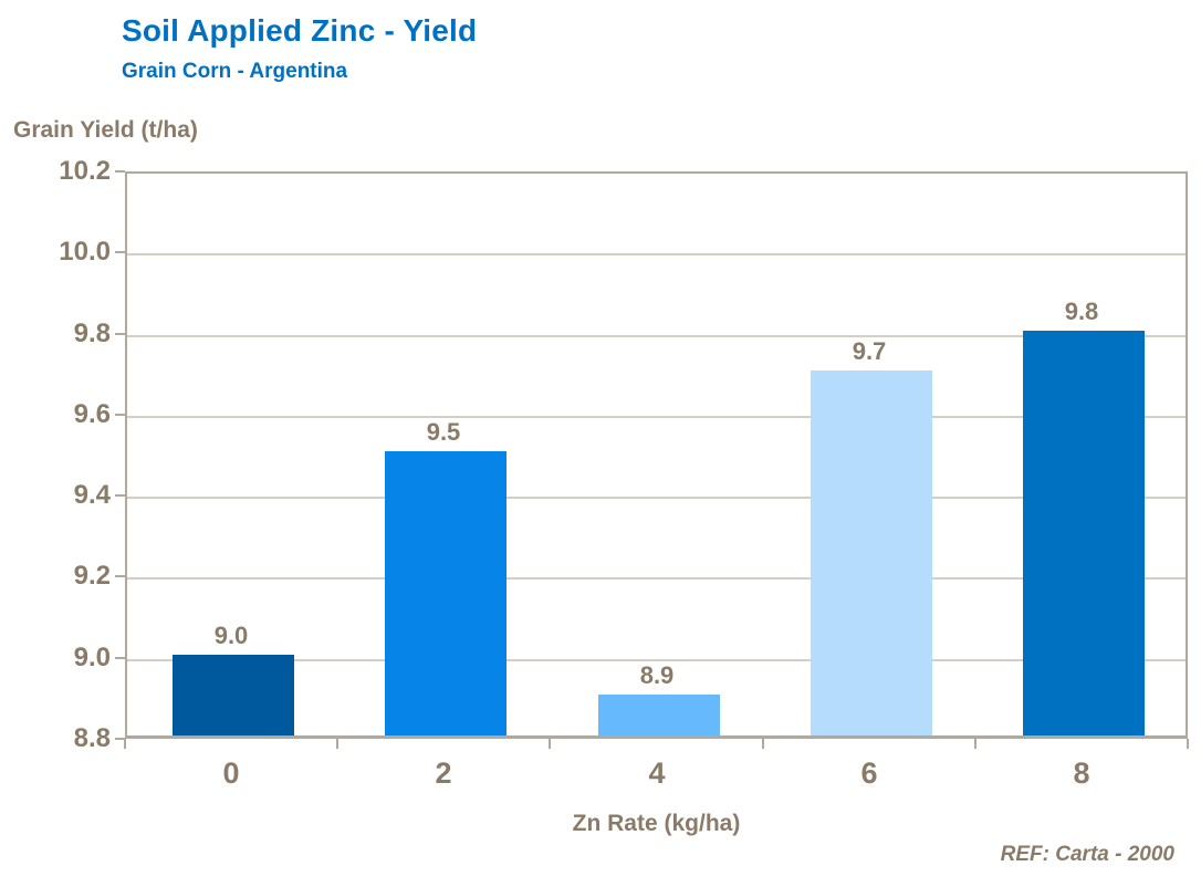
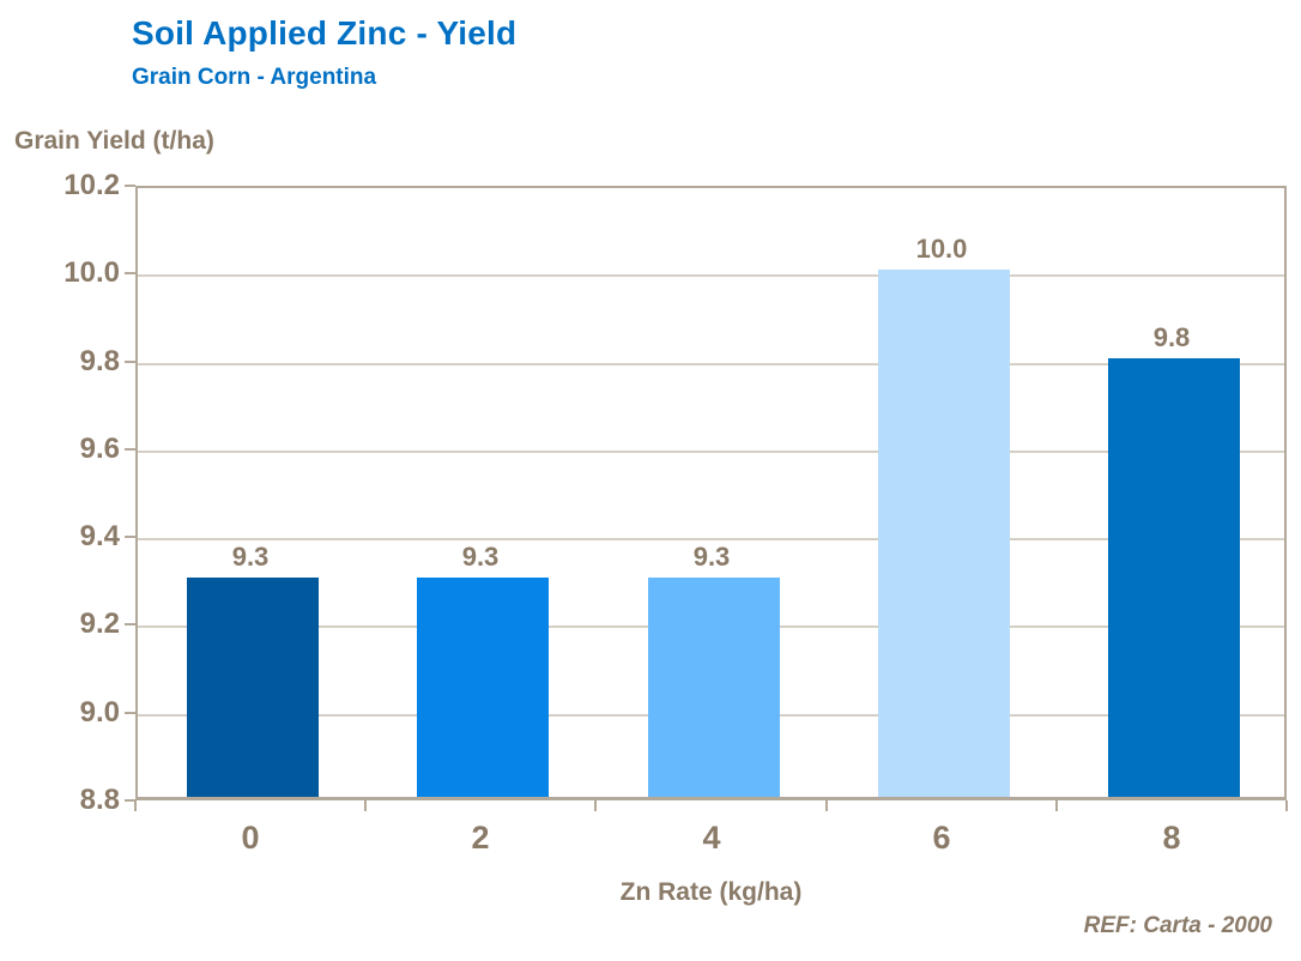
0: 9.0 -> 9.3
2: 9.5 -> 9.3
4: 8.9 -> 9.3
6: 9.7 -> 10.0
